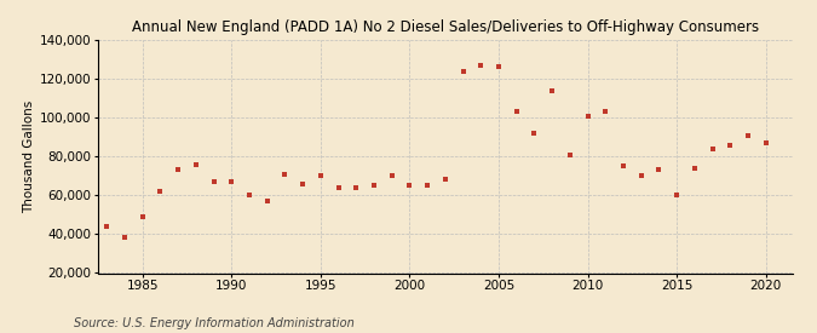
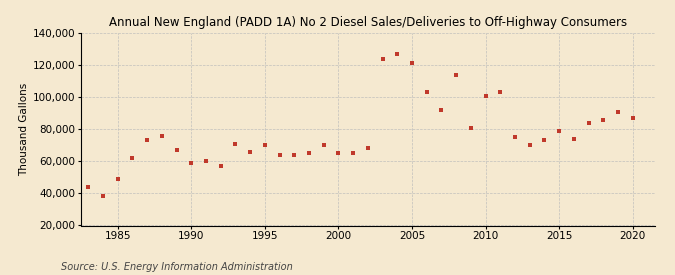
1990: 67,000 -> 59,000
2005: 126,000 -> 121,000
2015: 60,000 -> 79,000
